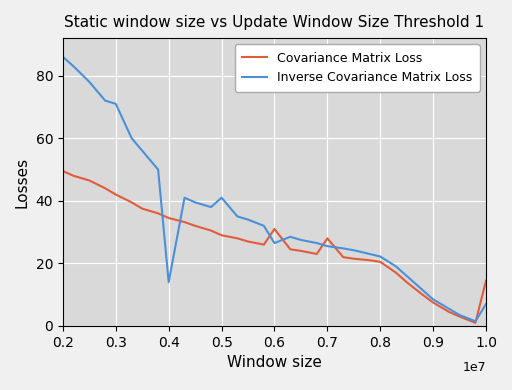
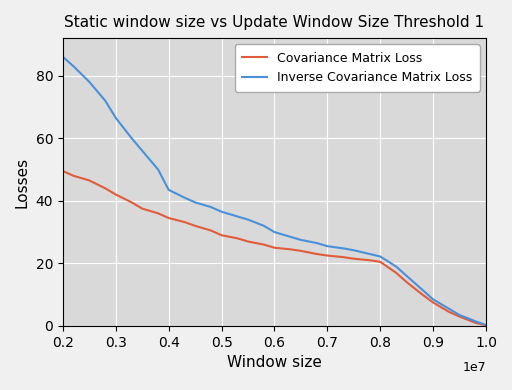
Inverse Covariance Matrix Loss/0.3: 71.0 -> 66.5
Inverse Covariance Matrix Loss/0.4: 14.0 -> 43.5
Inverse Covariance Matrix Loss/0.5: 41.0 -> 36.5
Covariance Matrix Loss/0.6: 31.0 -> 25.0
Inverse Covariance Matrix Loss/0.6: 26.5 -> 30.0
Covariance Matrix Loss/0.7: 28.0 -> 22.5
Covariance Matrix Loss/1.0: 14.5 -> 0.2
Inverse Covariance Matrix Loss/1.0: 7.0 -> 0.3
